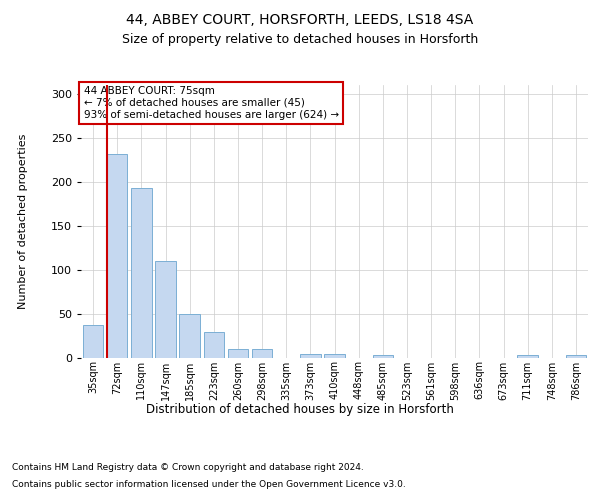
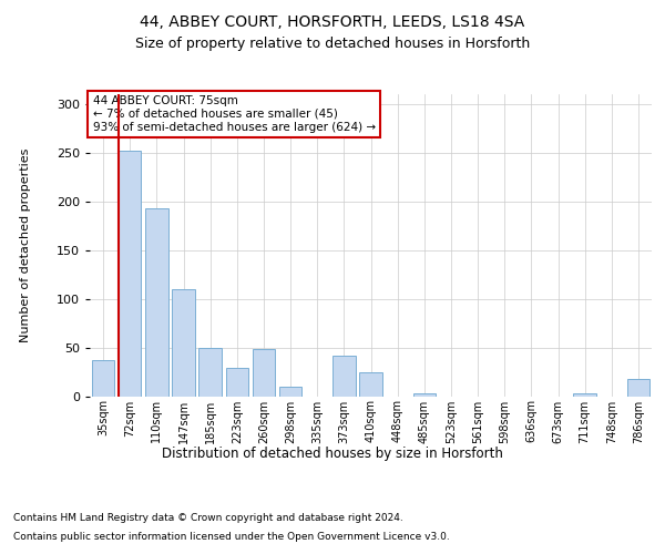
72sqm: 232 -> 252
260sqm: 10 -> 48
373sqm: 4 -> 42
410sqm: 4 -> 24
786sqm: 3 -> 18
